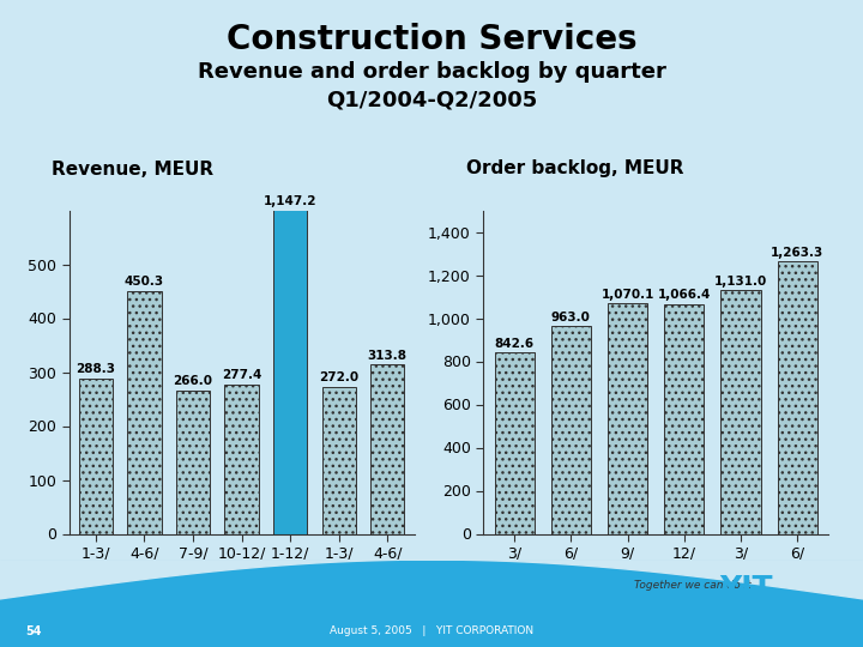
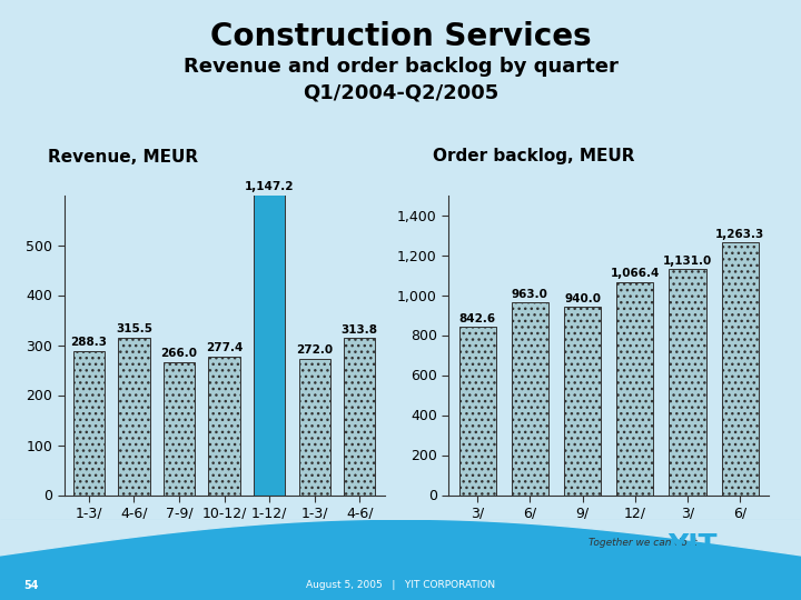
4-6/ 04: 450.3 -> 315.5
9/ 04: 1,070.1 -> 940.0
